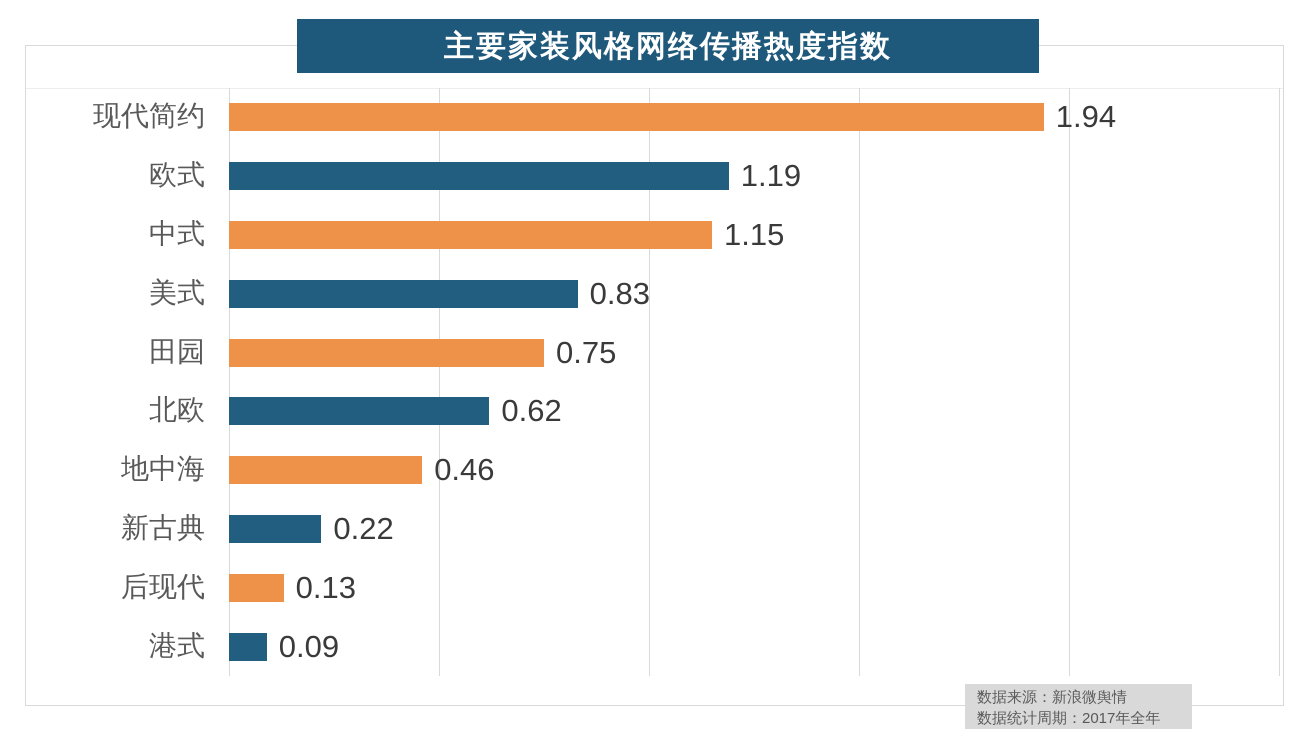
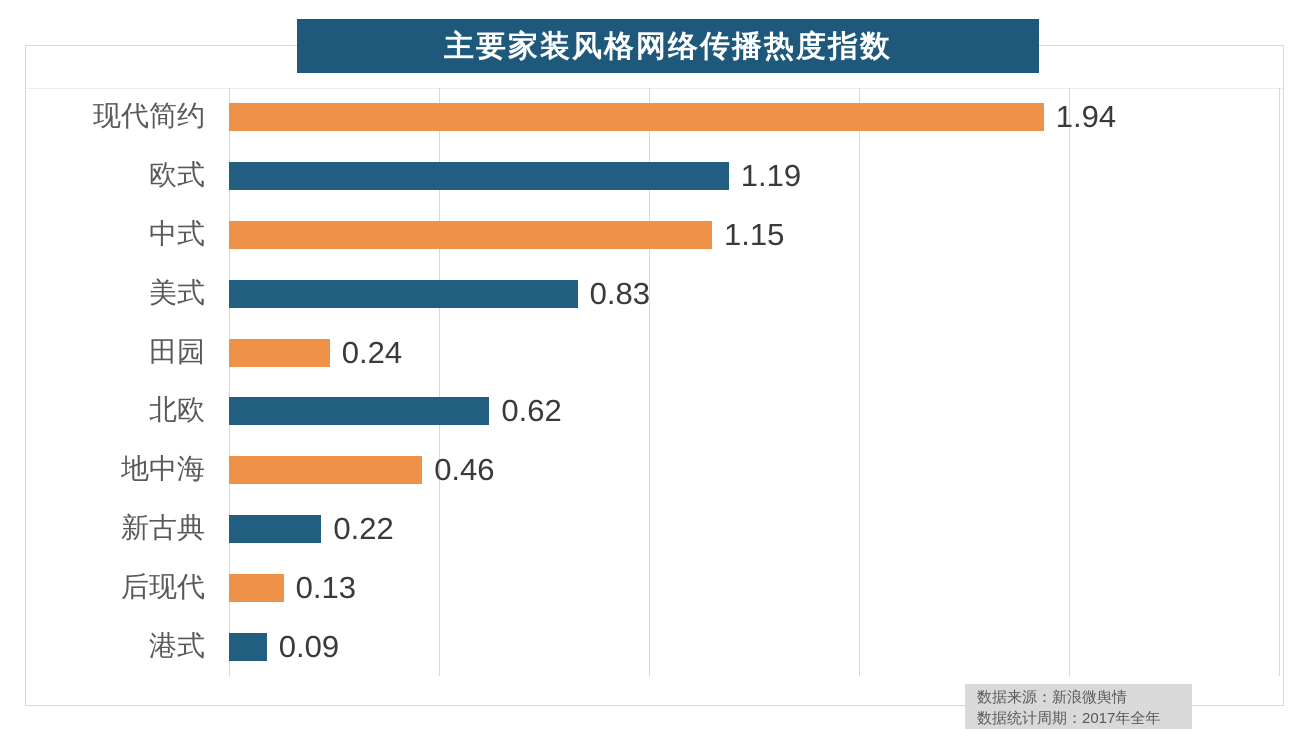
田园: 0.75 -> 0.24
